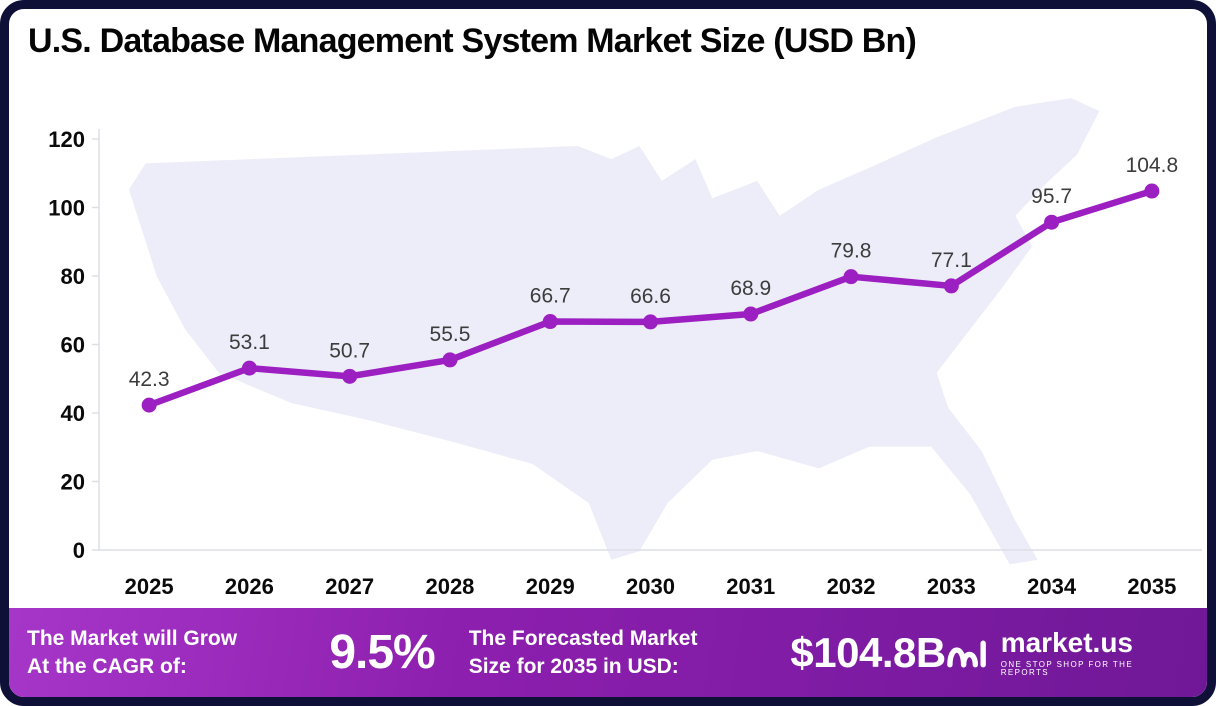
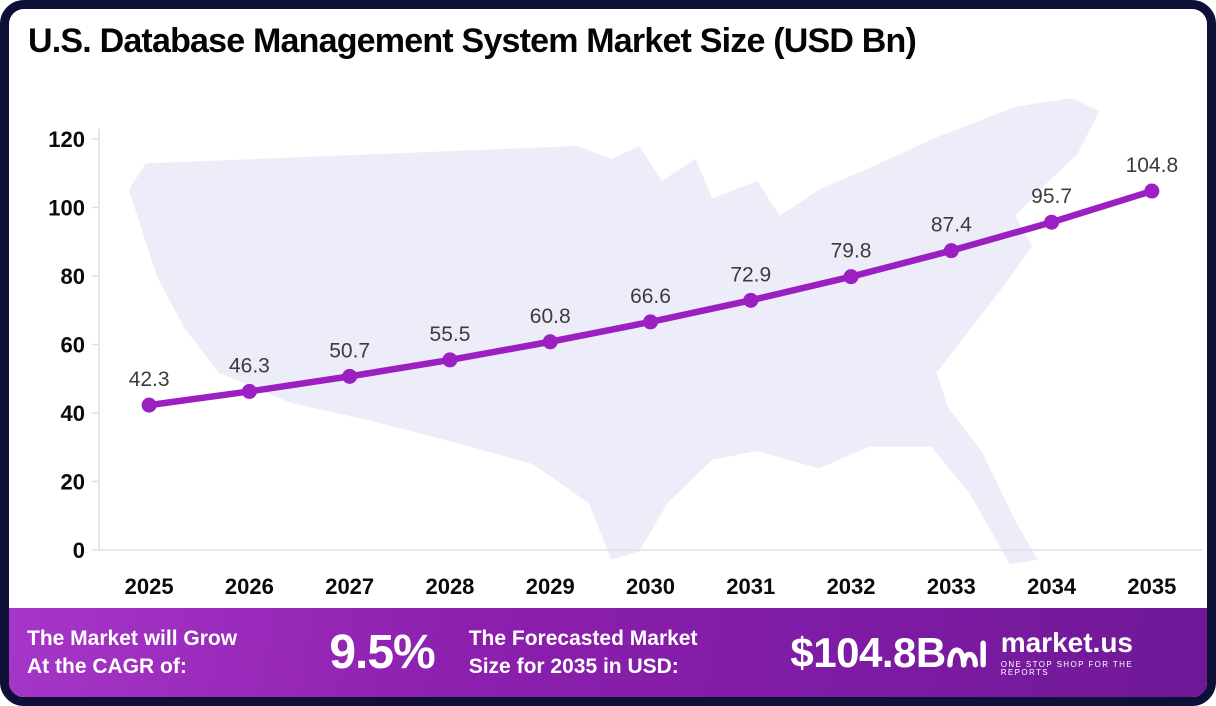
2026: 53.1 -> 46.3
2029: 66.7 -> 60.8
2031: 68.9 -> 72.9
2033: 77.1 -> 87.4
